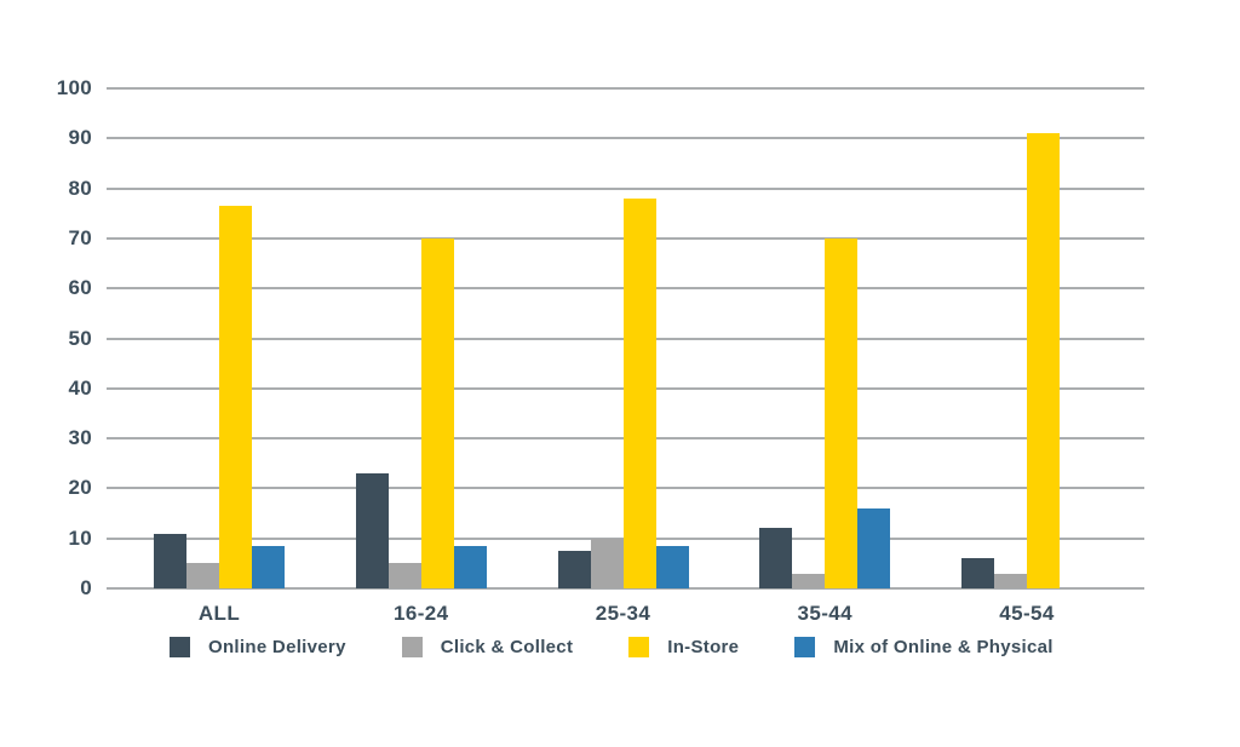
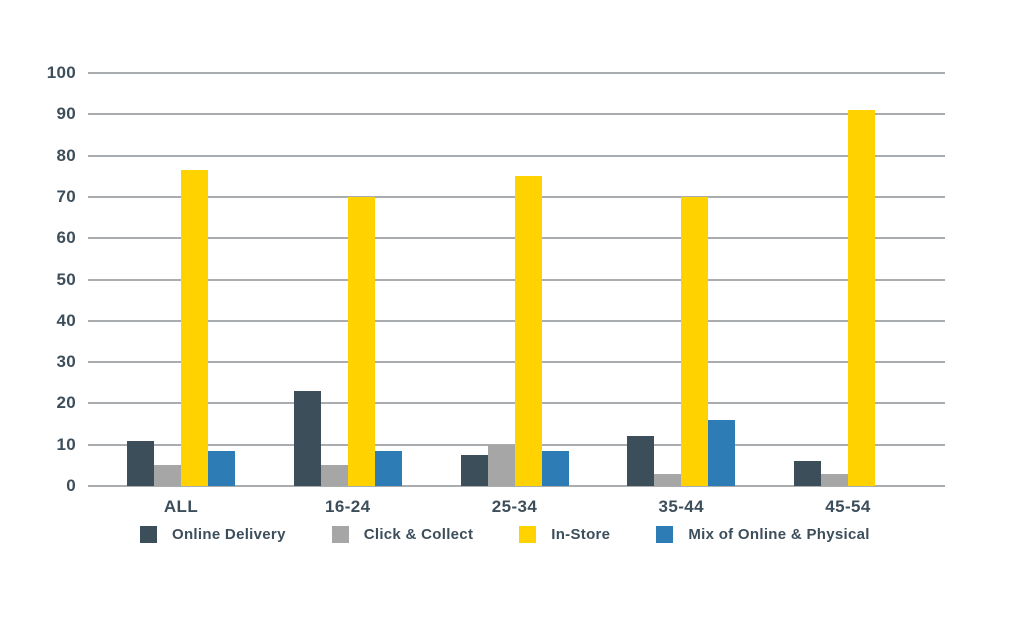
In-Store/25-34: 78 -> 75
